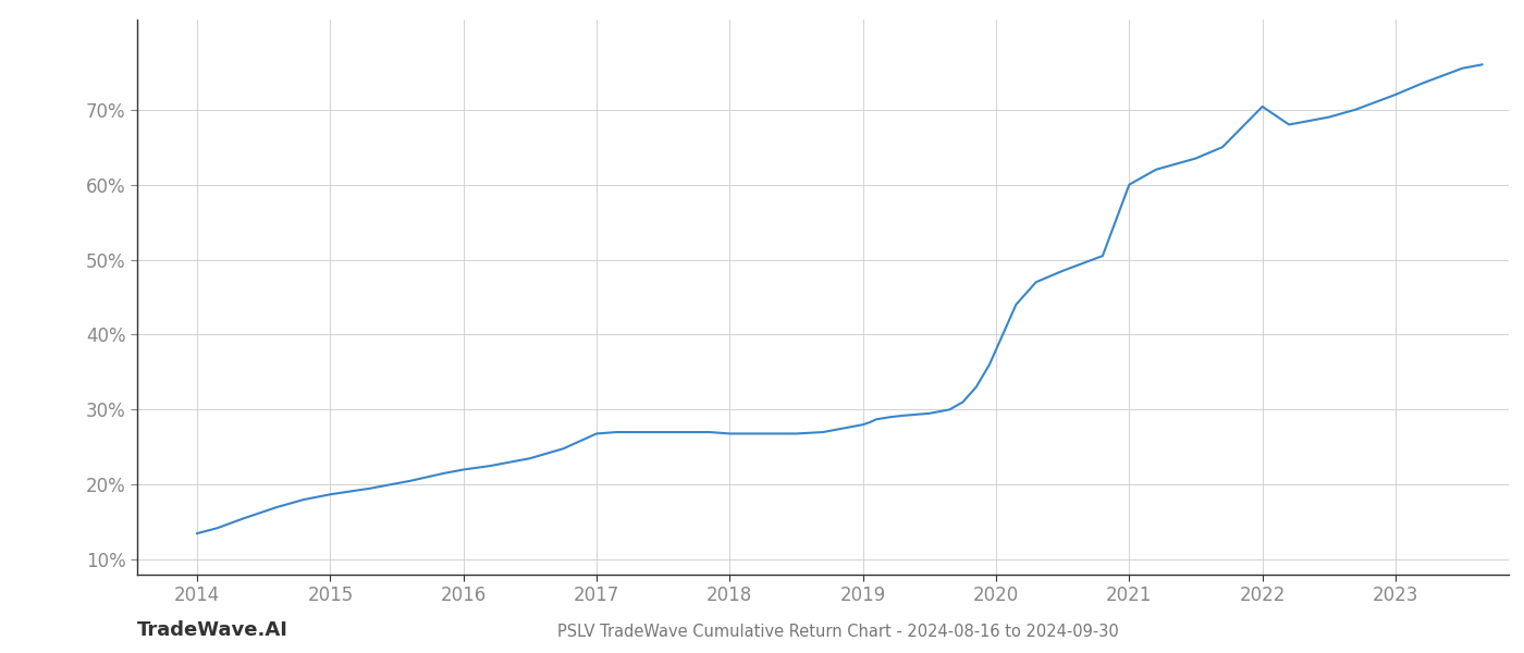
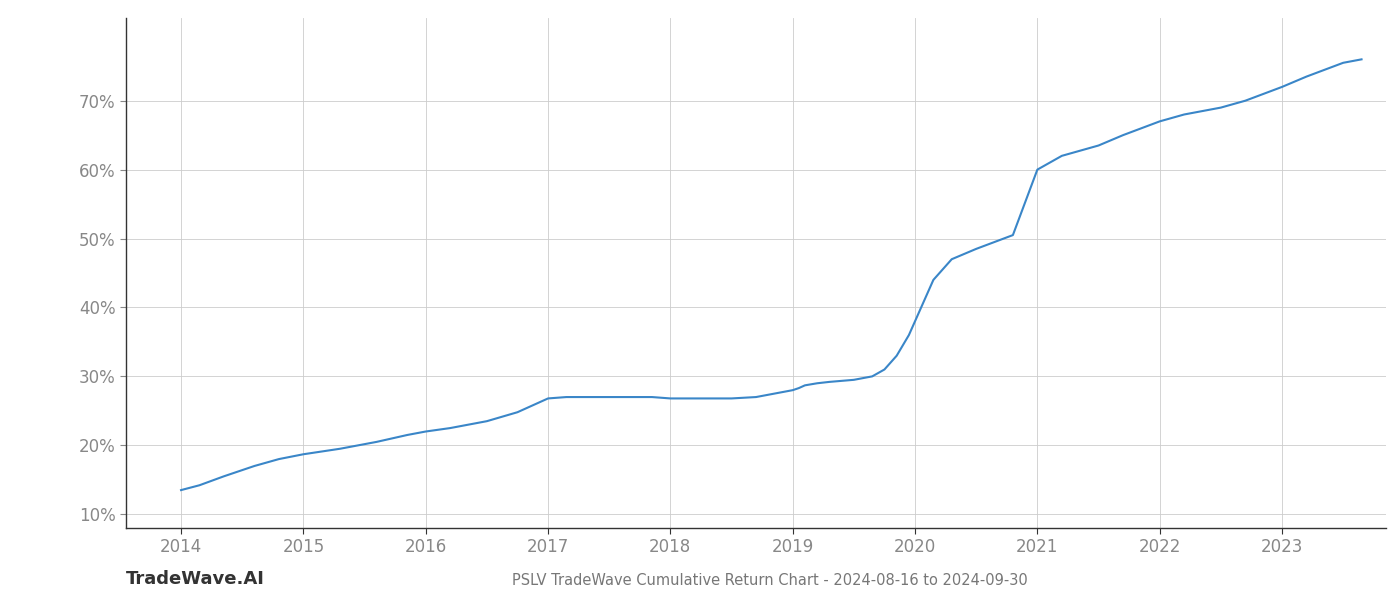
2022: 70.4% -> 67.0%
